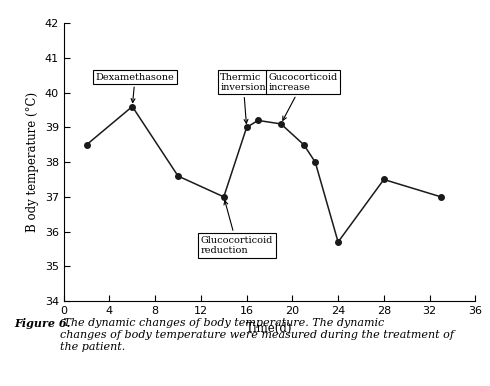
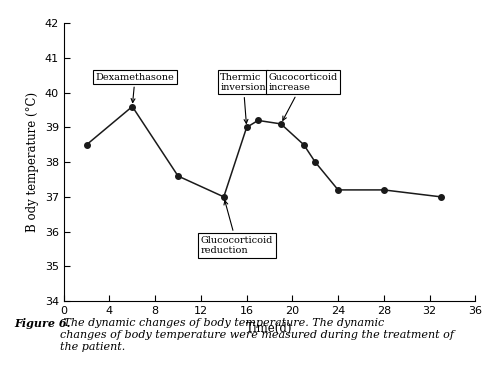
24: 35.7 -> 37.2
28: 37.5 -> 37.2
